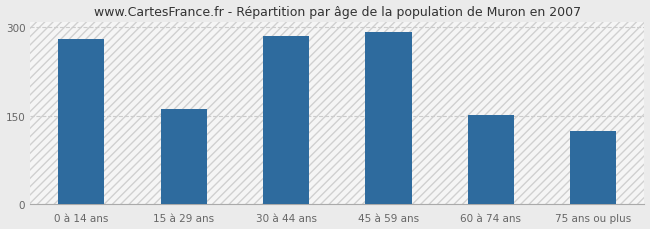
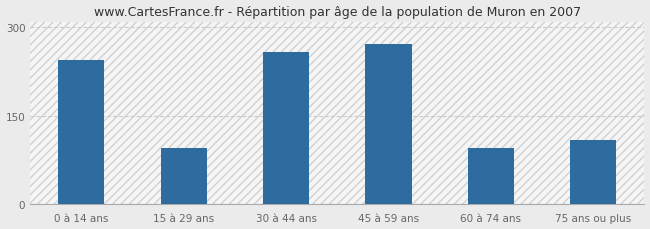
0 à 14 ans: 280 -> 244
15 à 29 ans: 161 -> 96
30 à 44 ans: 285 -> 258
45 à 59 ans: 293 -> 272
60 à 74 ans: 151 -> 96
75 ans ou plus: 125 -> 110
